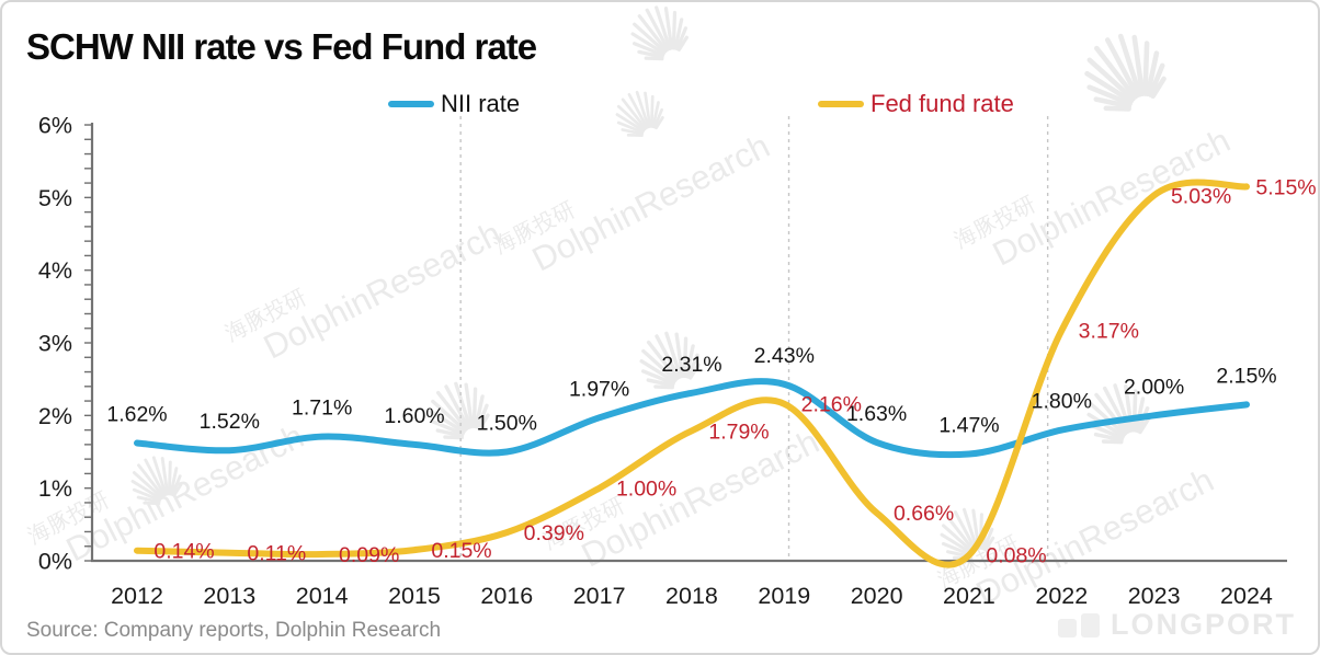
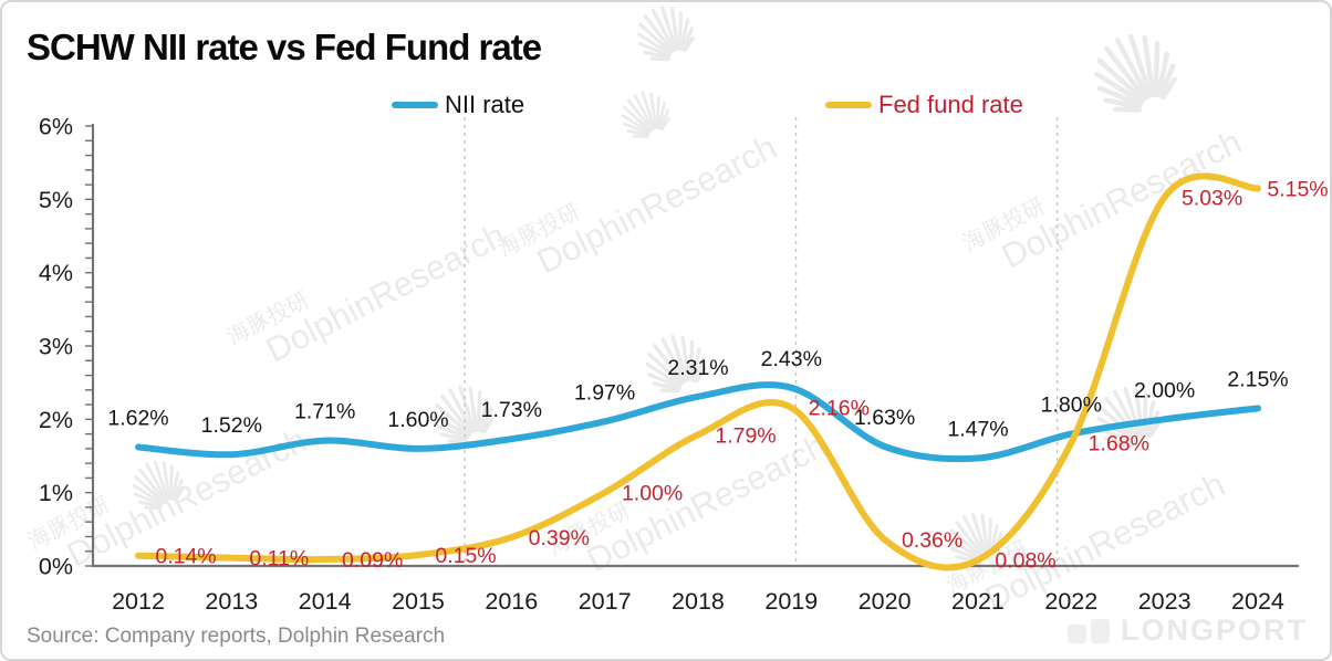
NII rate/2016: 1.50% -> 1.73%
Fed fund rate/2020: 0.66% -> 0.36%
Fed fund rate/2022: 3.17% -> 1.68%
